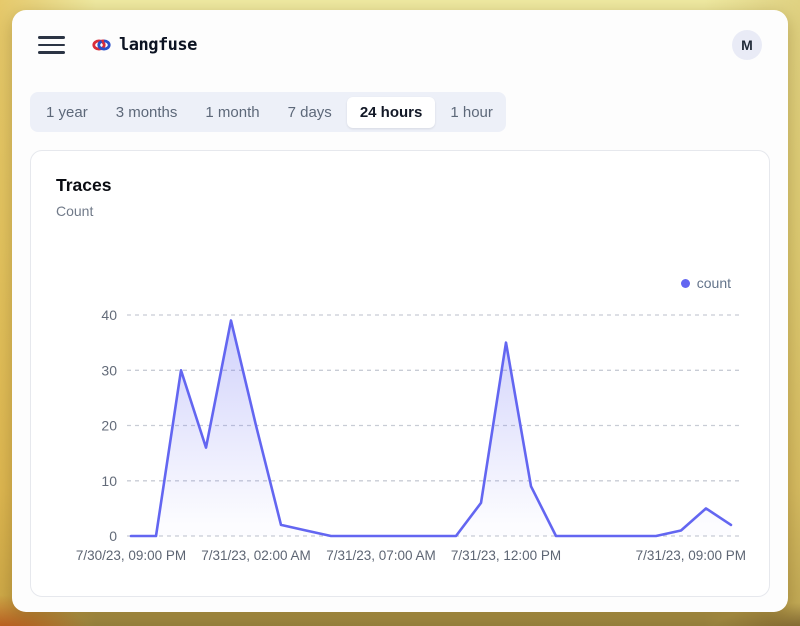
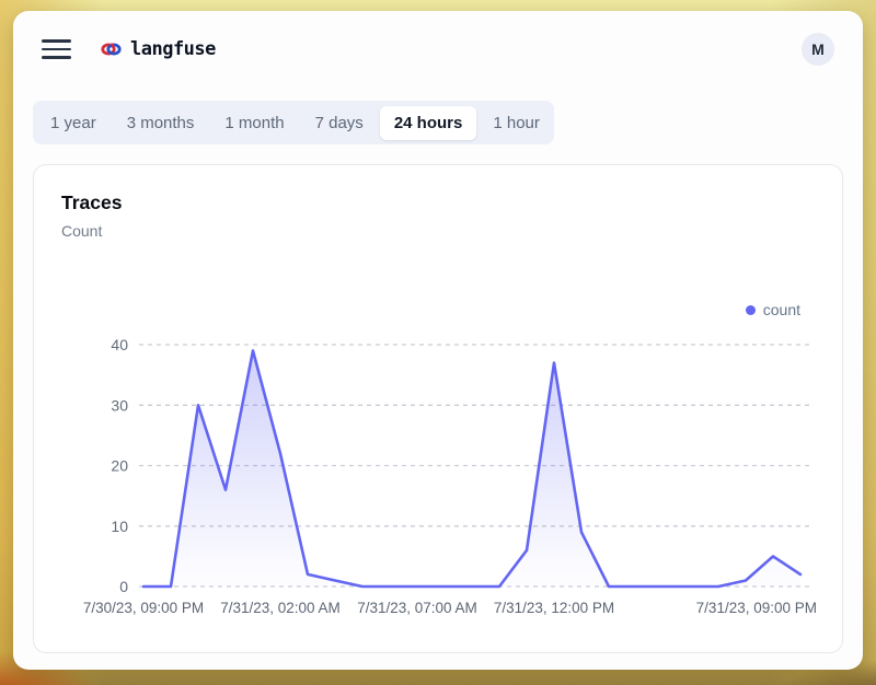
7/31/23, 02:00 AM: 20 -> 22
7/31/23, 12:00 PM: 35 -> 37
